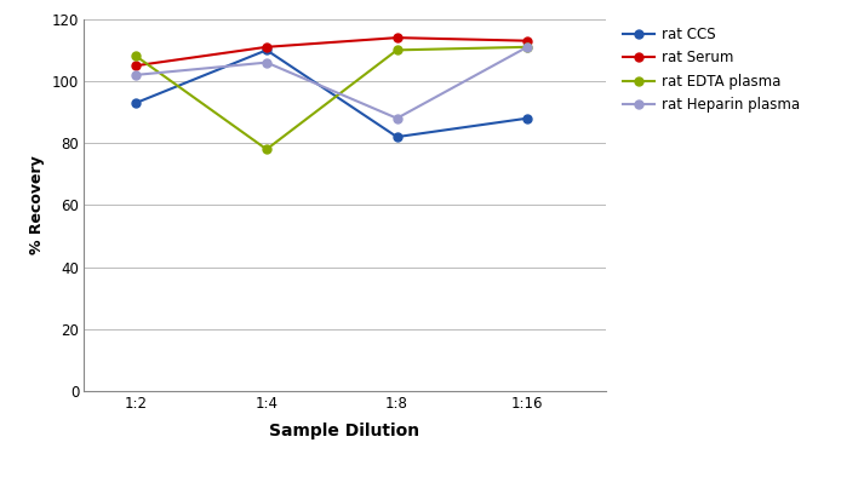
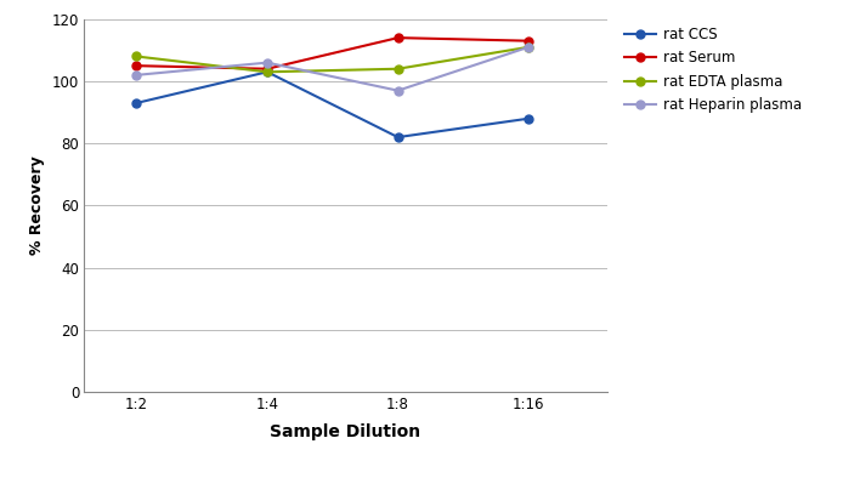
rat CCS/1:4: 110 -> 103
rat Serum/1:4: 111 -> 104
rat EDTA plasma/1:4: 78 -> 103
rat EDTA plasma/1:8: 110 -> 104
rat Heparin plasma/1:8: 88 -> 97
